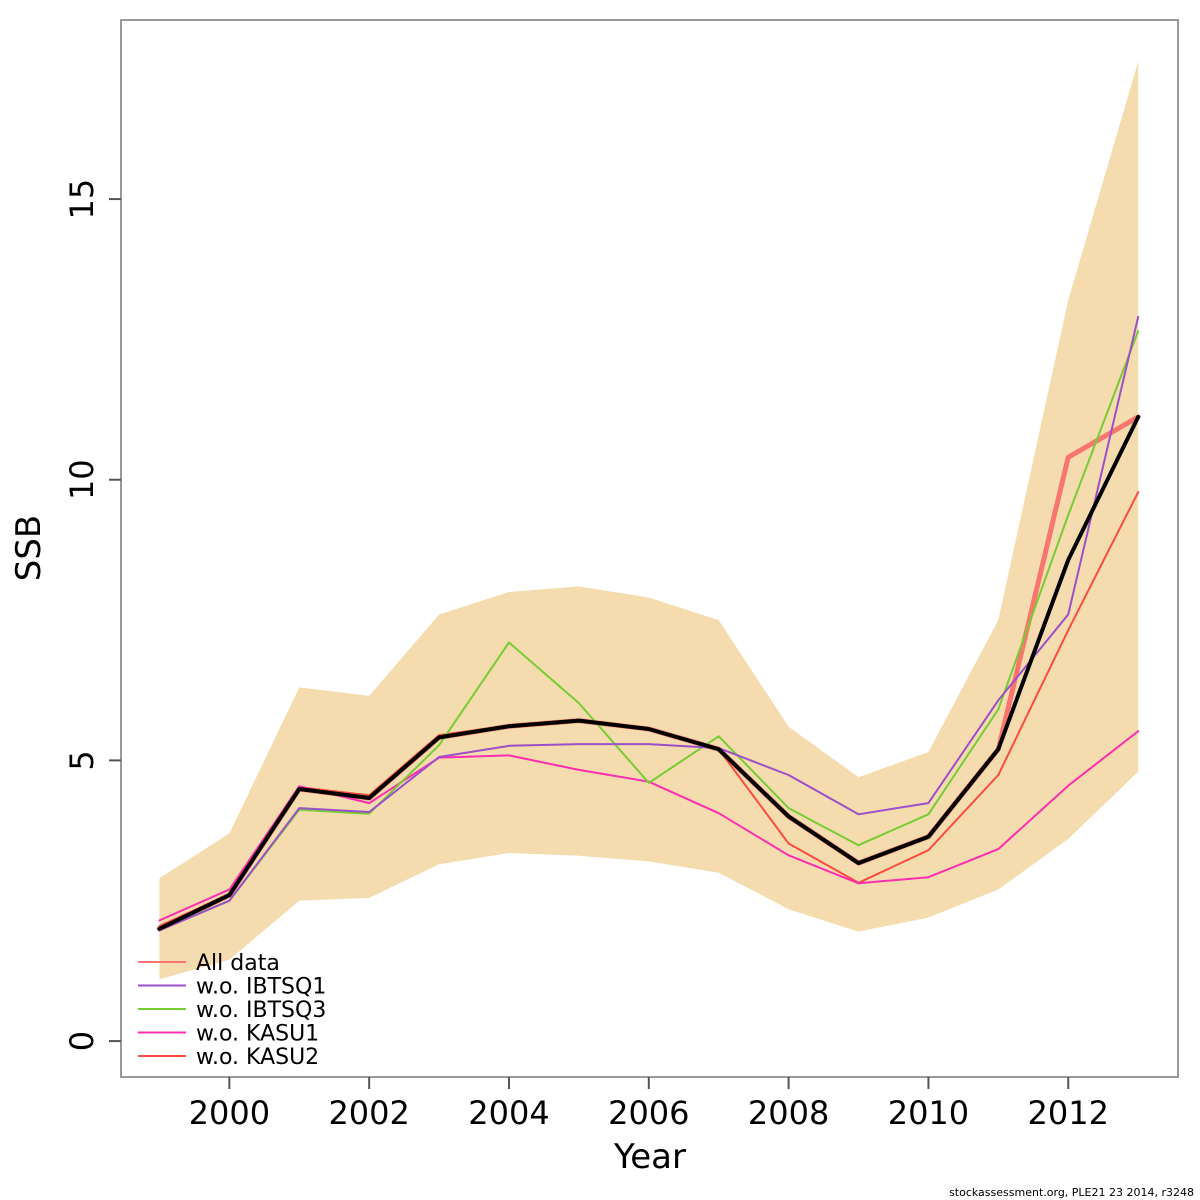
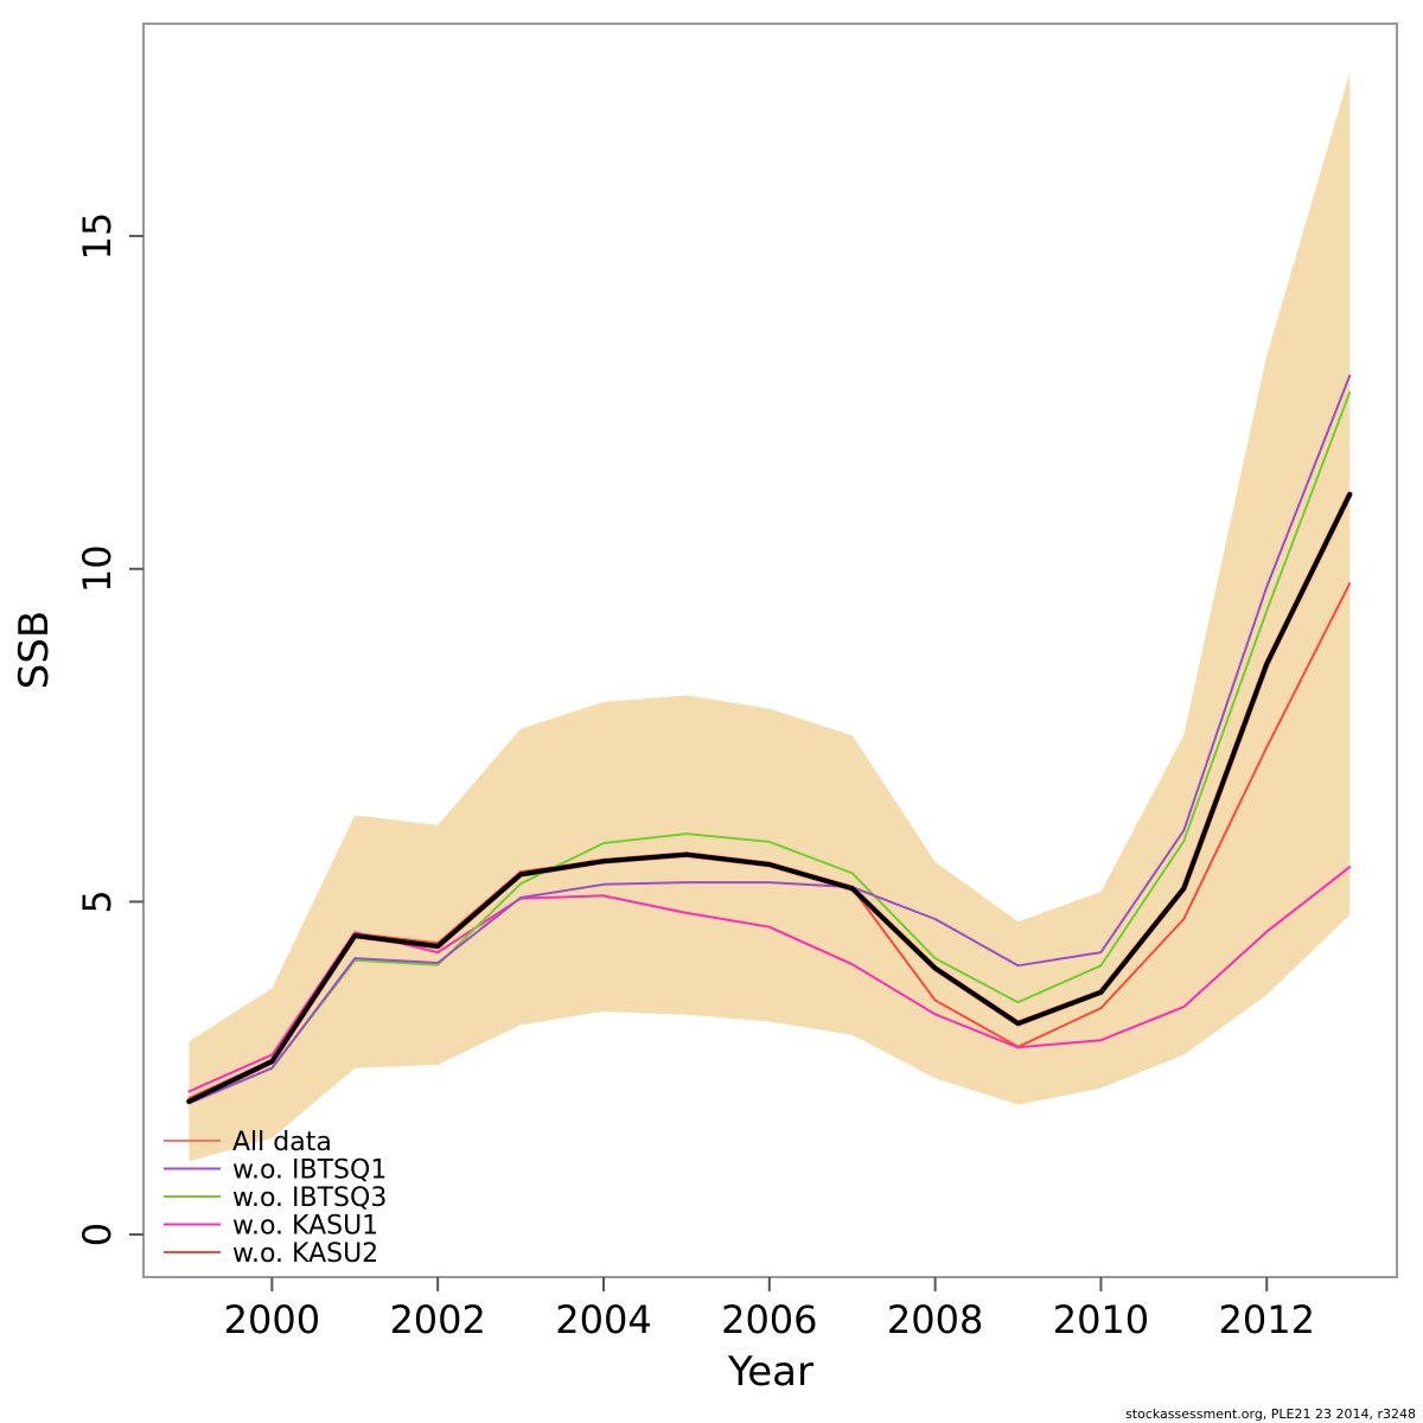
w.o. IBTSQ3/2004: 7.1 -> 5.9
w.o. IBTSQ3/2006: 4.6 -> 5.9
All data/2012: 10.4 -> 8.6
w.o. IBTSQ1/2012: 7.6 -> 9.7
